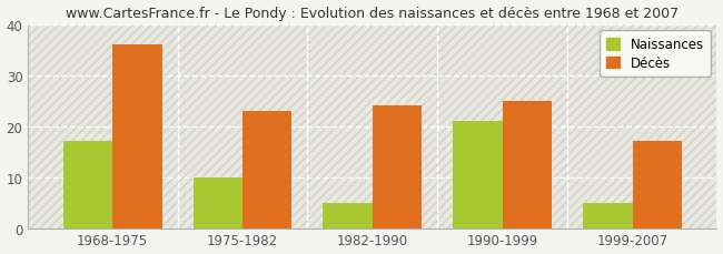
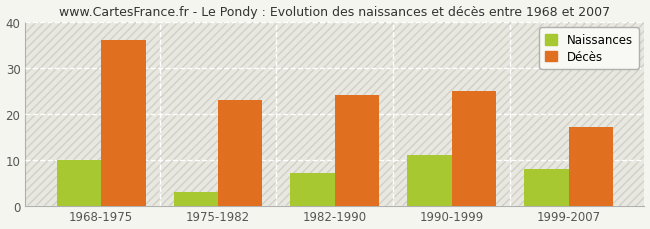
Naissances/1968-1975: 17 -> 10
Naissances/1975-1982: 10 -> 3
Naissances/1982-1990: 5 -> 7
Naissances/1990-1999: 21 -> 11
Naissances/1999-2007: 5 -> 8
